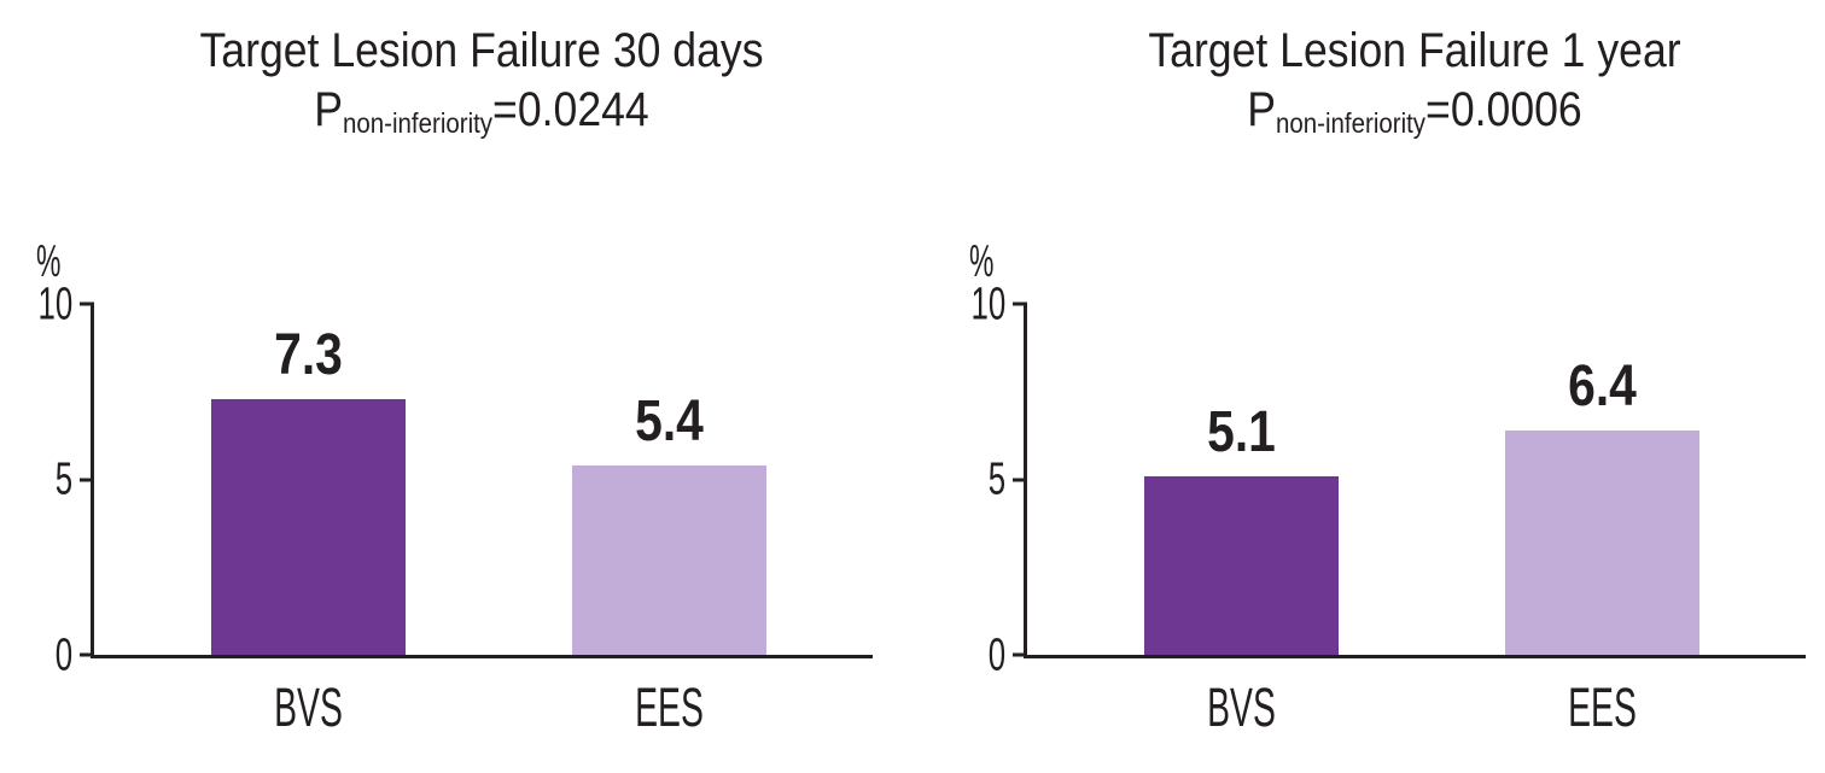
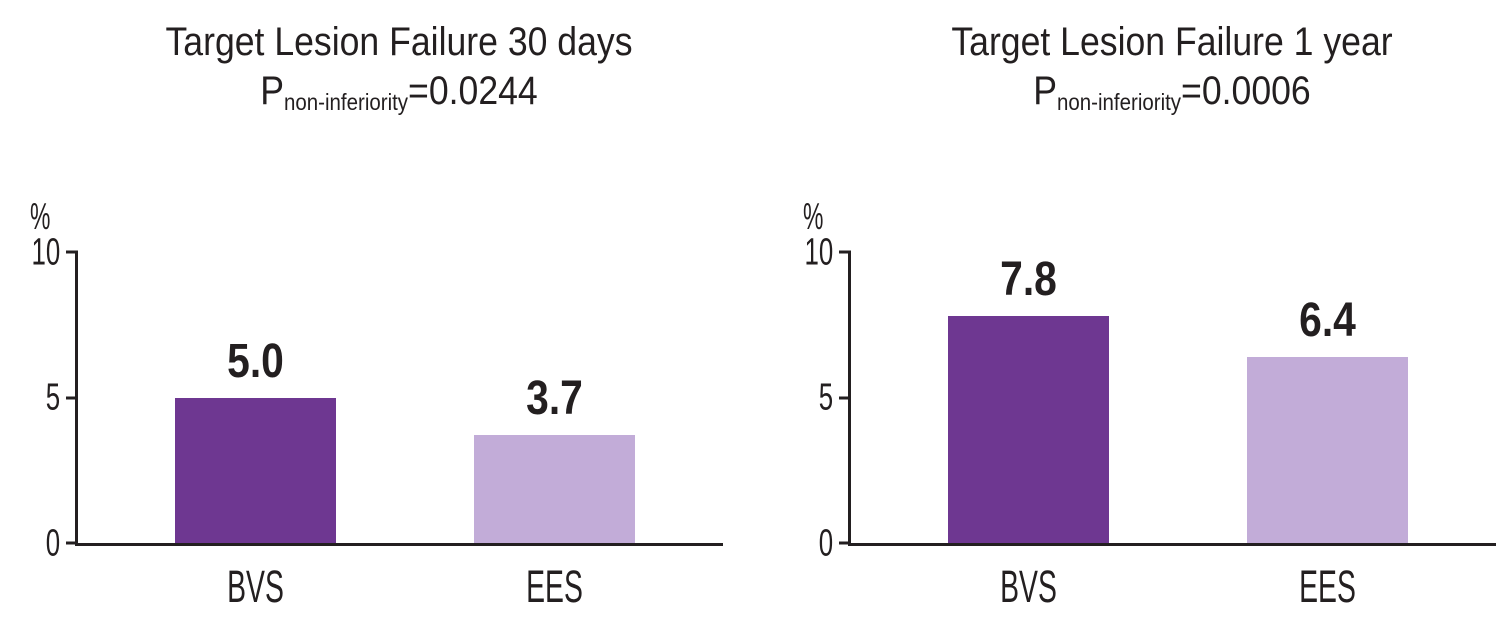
Target Lesion Failure 30 days/BVS: 7.3 -> 5.0
Target Lesion Failure 30 days/EES: 5.4 -> 3.7
Target Lesion Failure 1 year/BVS: 5.1 -> 7.8
